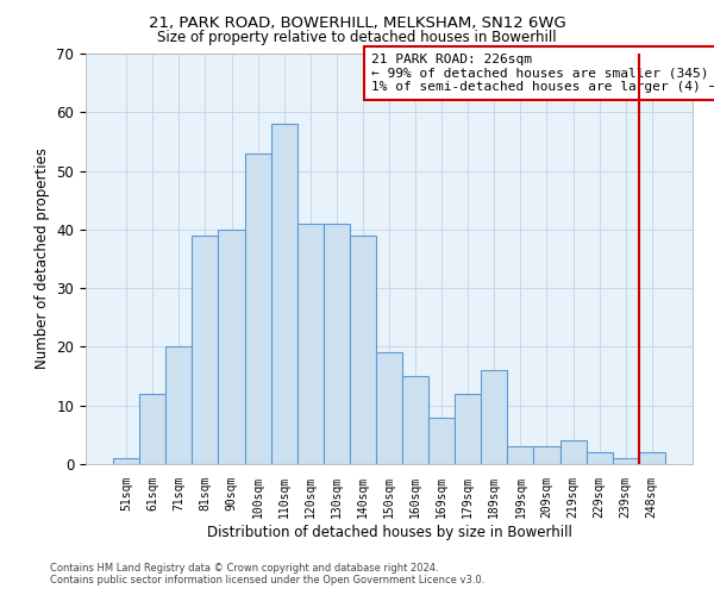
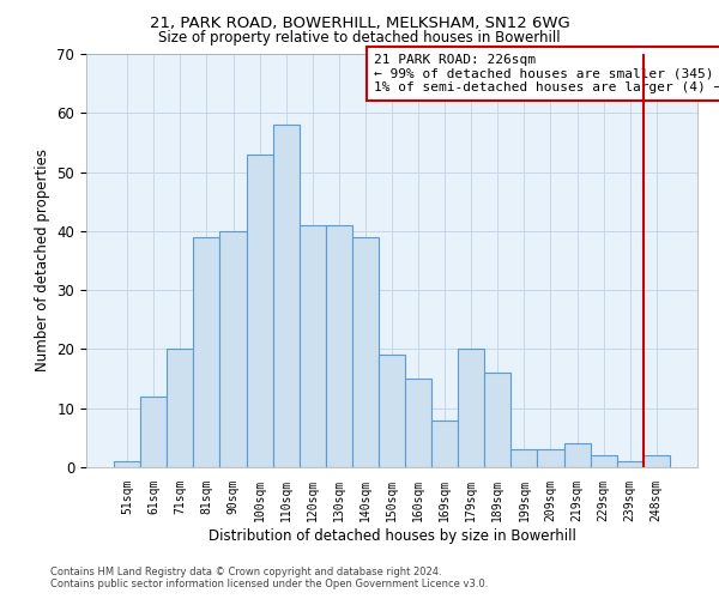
179sqm: 12 -> 20
